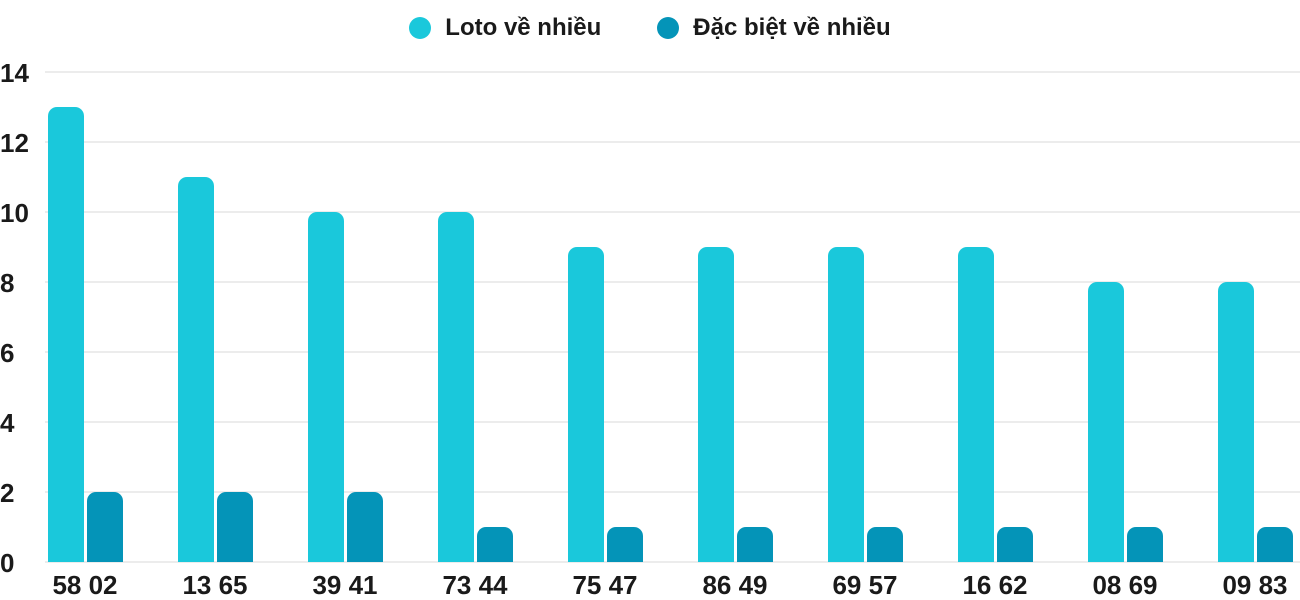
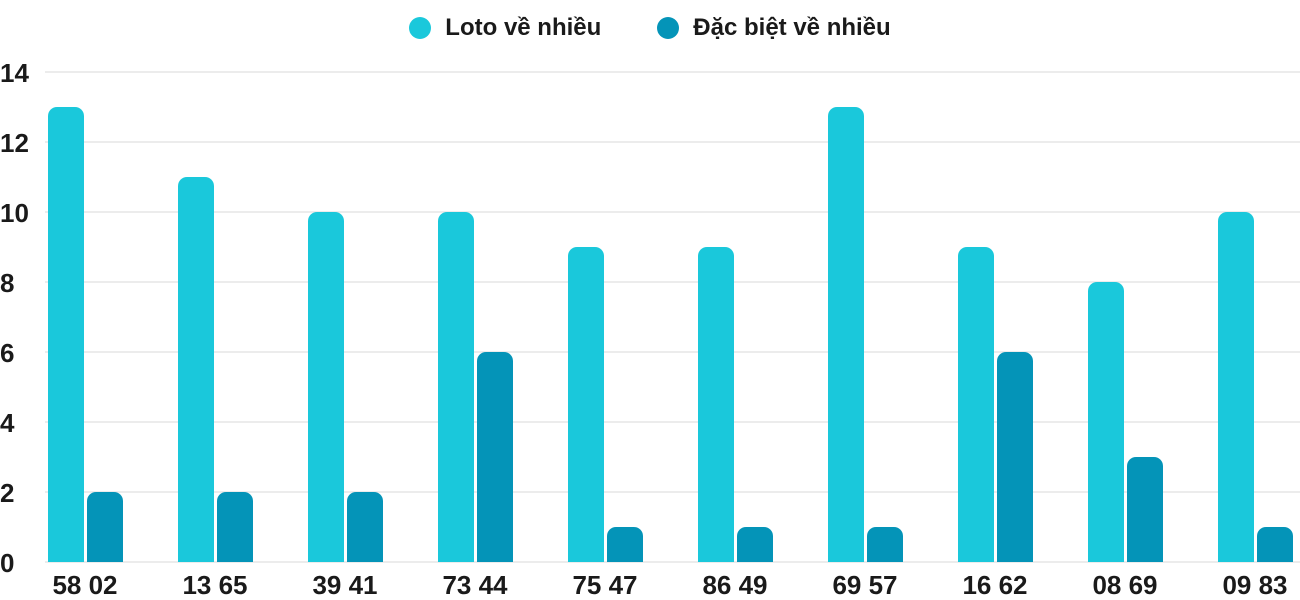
Đặc biệt về nhiều/73 44: 1 -> 6
Loto về nhiều/69 57: 9 -> 13
Đặc biệt về nhiều/16 62: 1 -> 6
Đặc biệt về nhiều/08 69: 1 -> 3
Loto về nhiều/09 83: 8 -> 10
